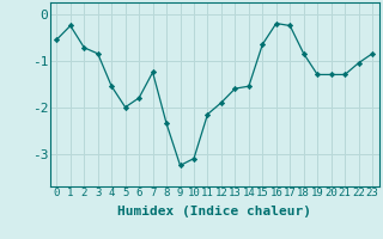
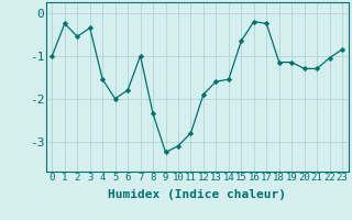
0: -0.55 -> -1.00
2: -0.72 -> -0.55
3: -0.85 -> -0.35
7: -1.25 -> -1.00
11: -2.15 -> -2.80
18: -0.85 -> -1.15
19: -1.30 -> -1.15
